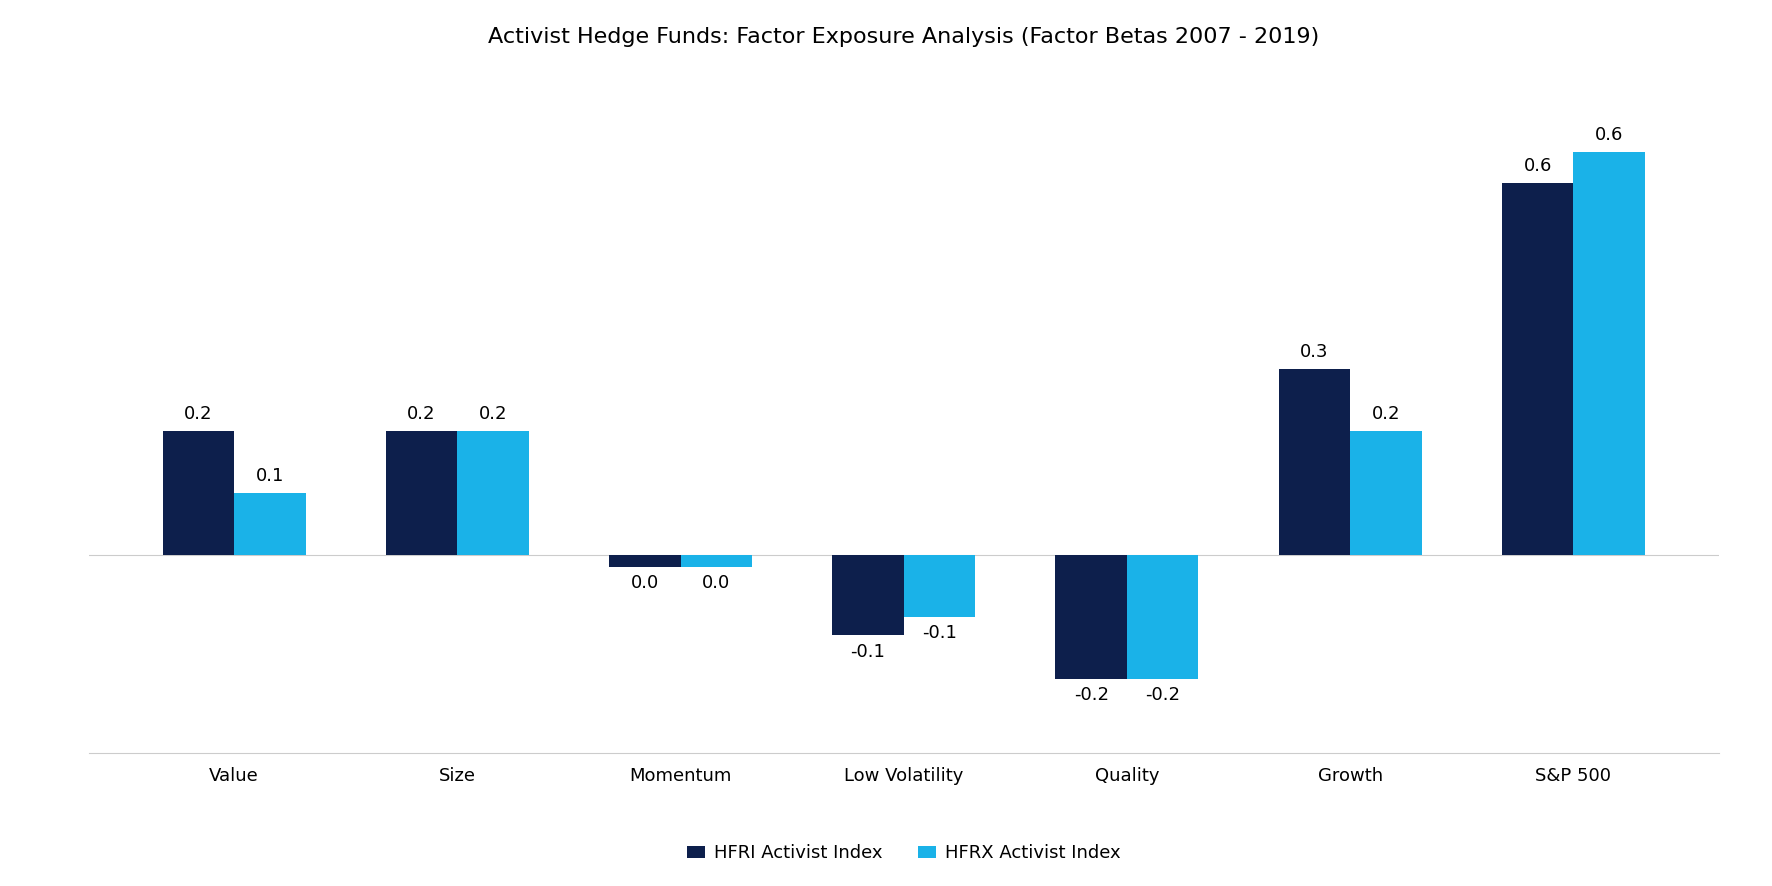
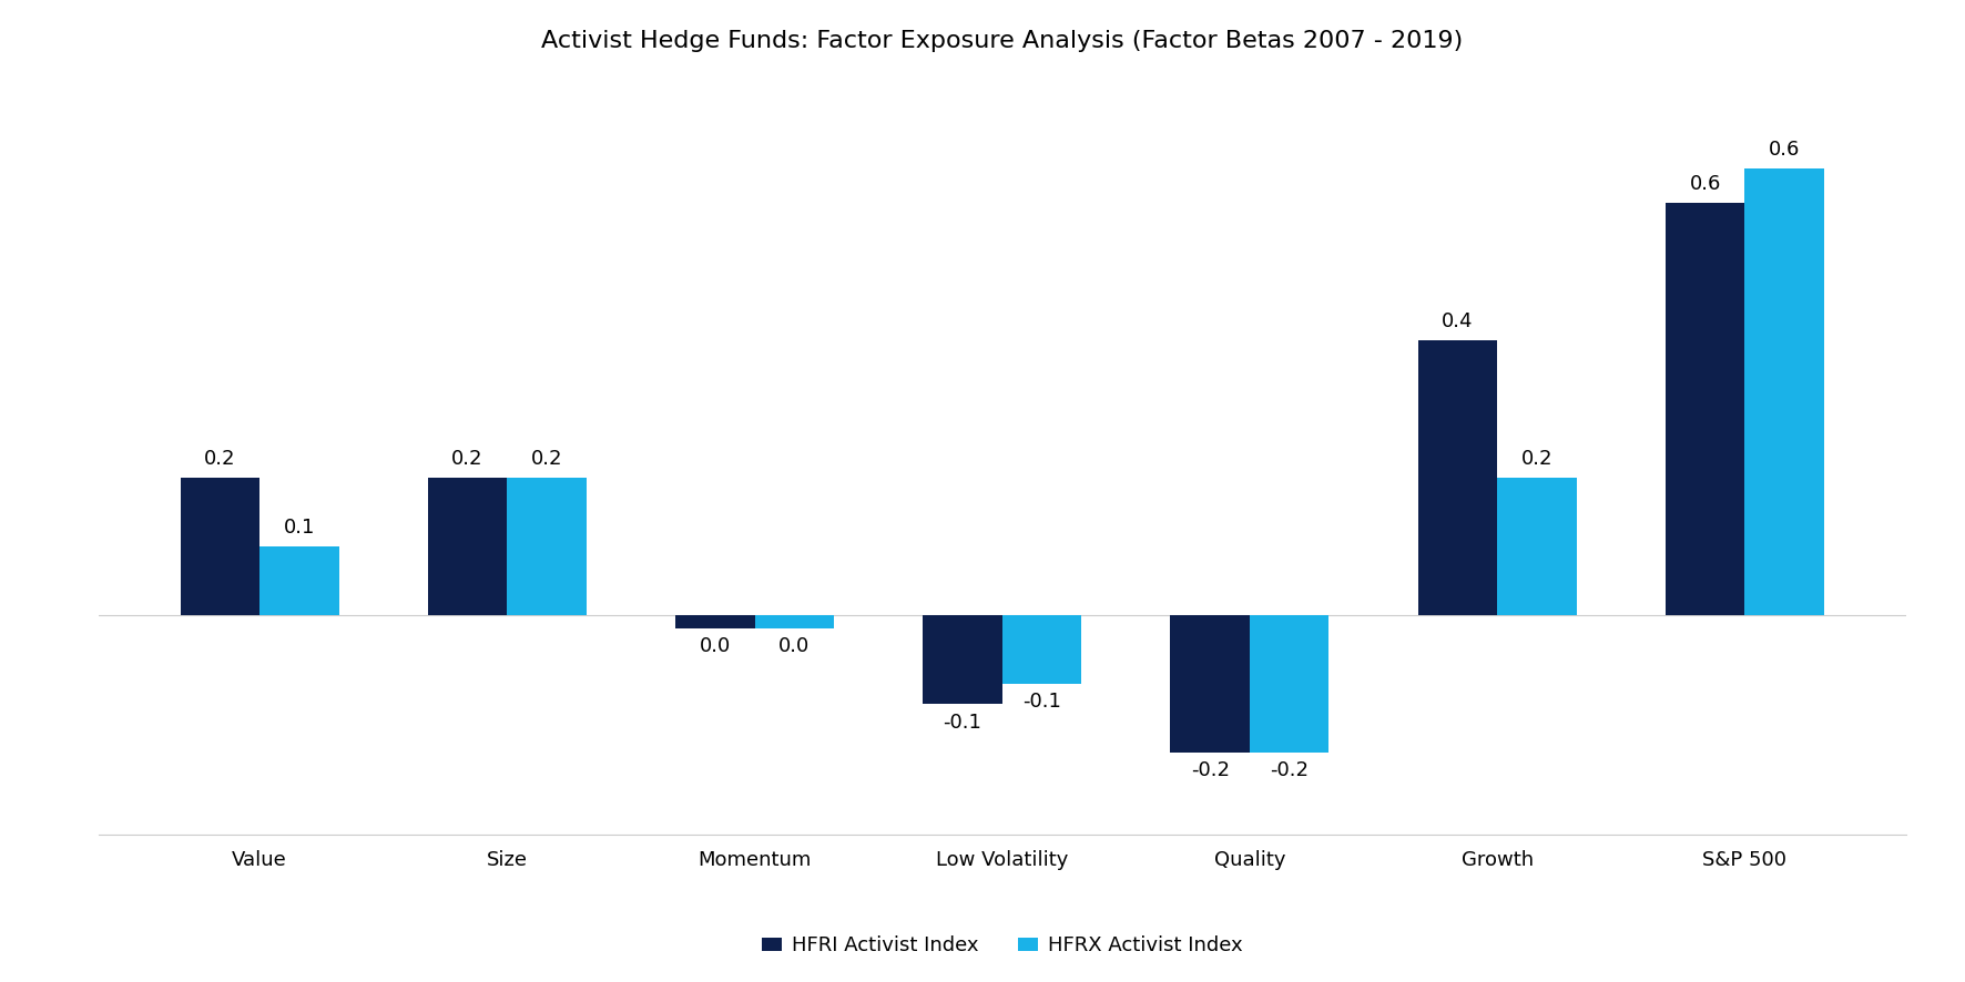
HFRI Activist Index/Growth: 0.3 -> 0.4
